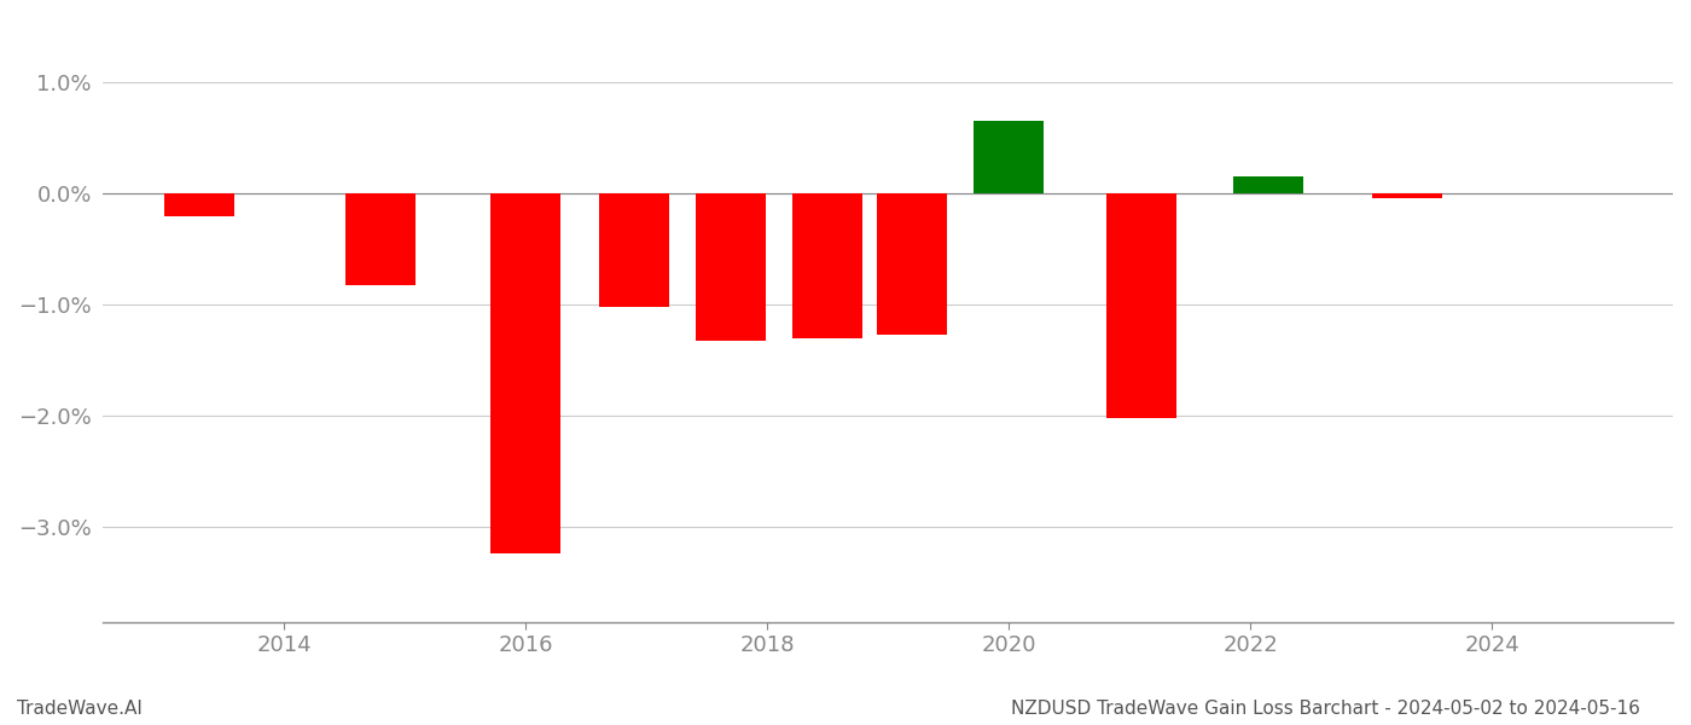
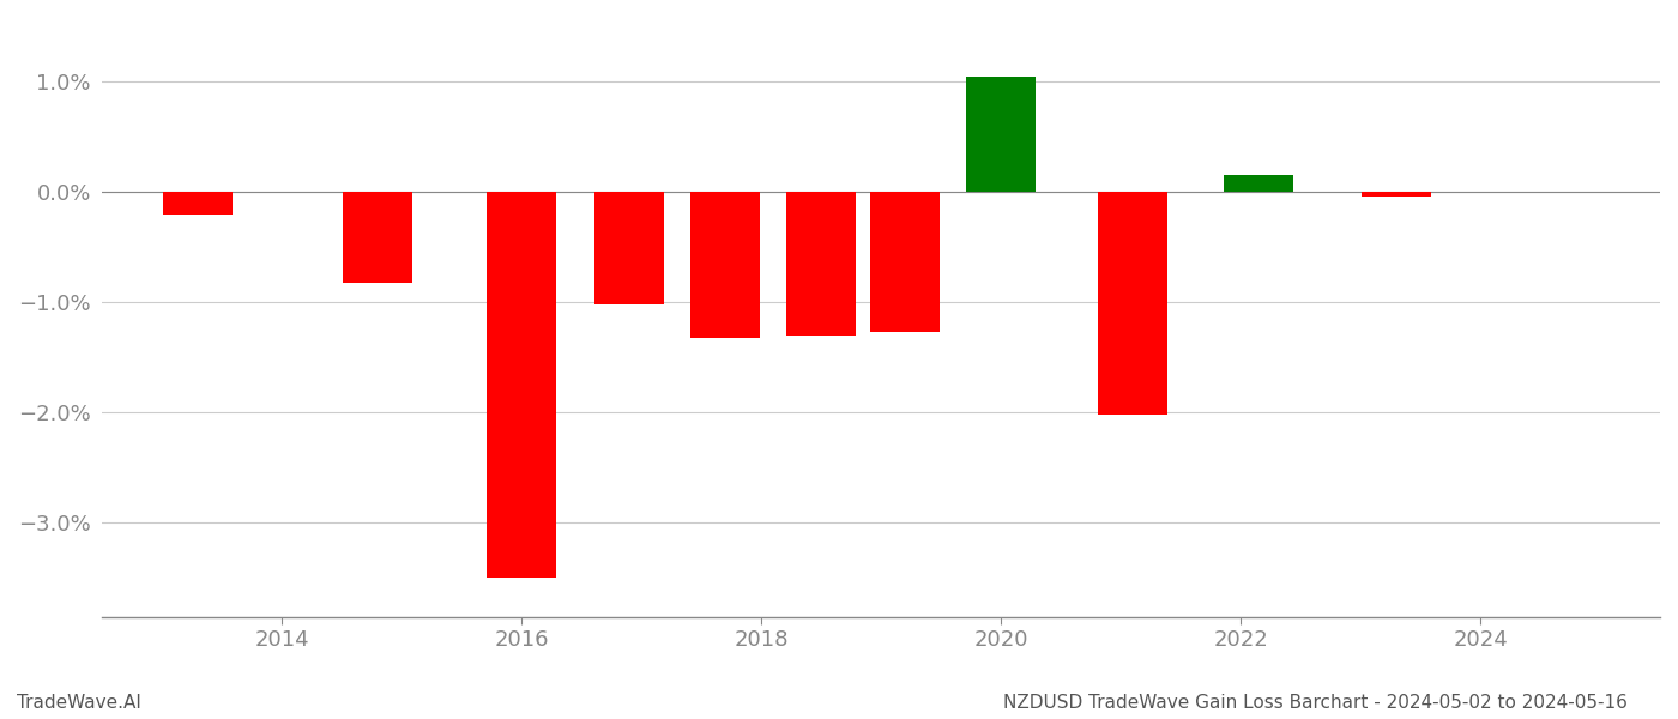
2016: -3.24% -> -3.50%
2020: 0.66% -> 1.05%
